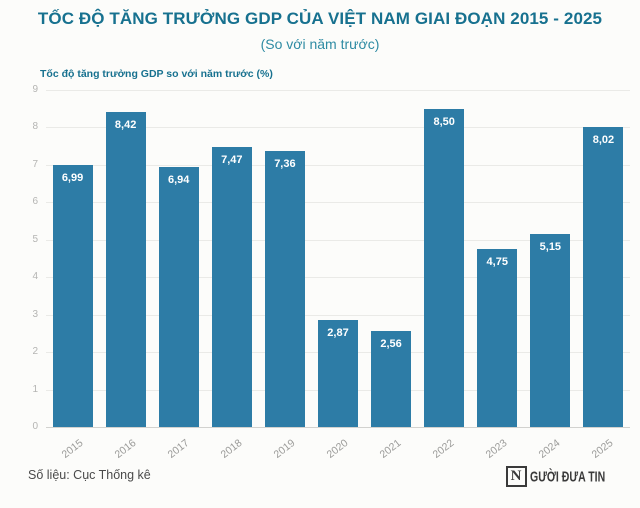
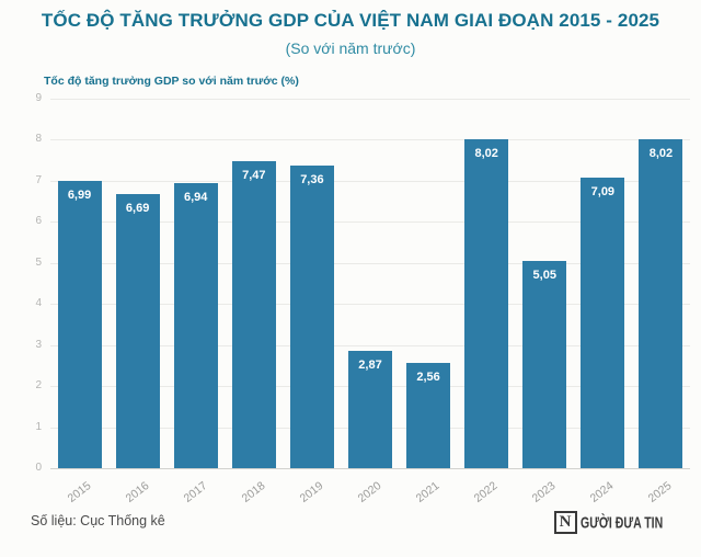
2016: 8,42 -> 6,69
2022: 8,50 -> 8,02
2023: 4,75 -> 5,05
2024: 5,15 -> 7,09
